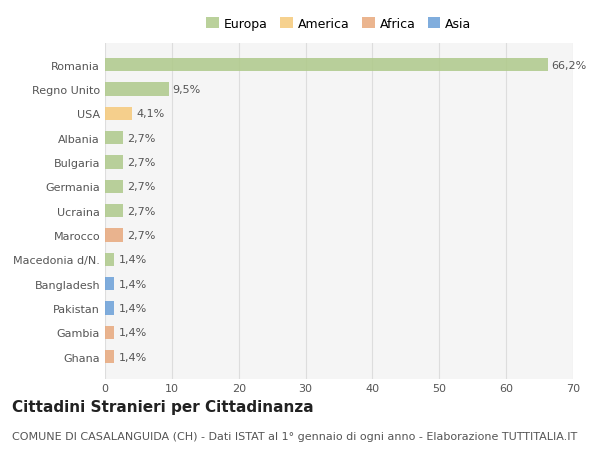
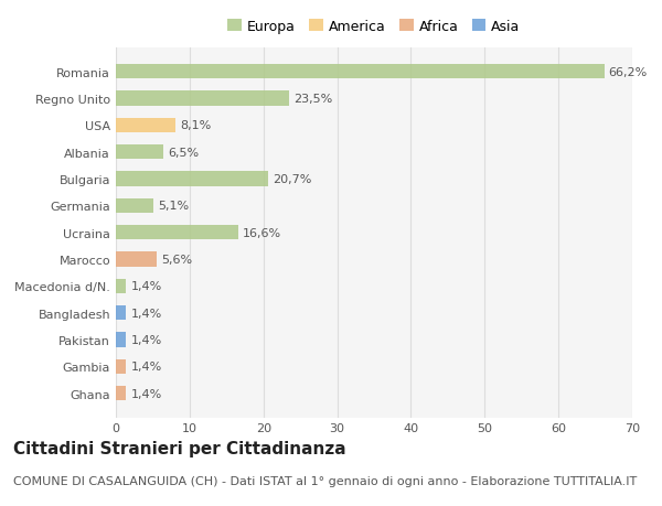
Regno Unito: 9,5% -> 23,5%
USA: 4,1% -> 8,1%
Albania: 2,7% -> 6,5%
Bulgaria: 2,7% -> 20,7%
Germania: 2,7% -> 5,1%
Ucraina: 2,7% -> 16,6%
Marocco: 2,7% -> 5,6%
